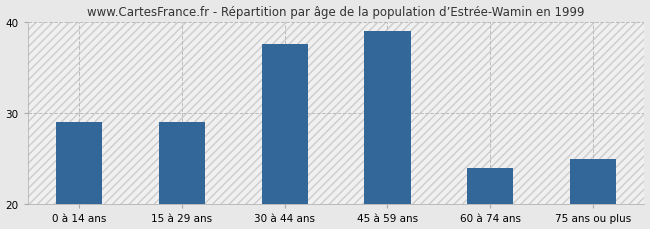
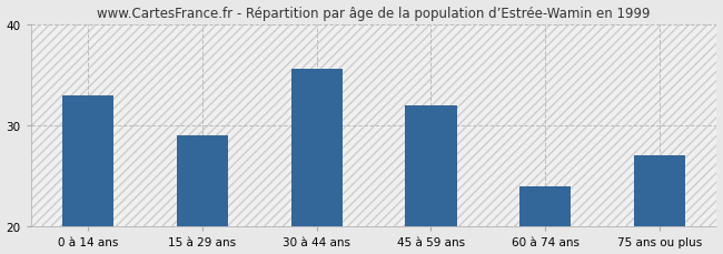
0 à 14 ans: 29.0 -> 33.0
30 à 44 ans: 37.5 -> 35.6
45 à 59 ans: 39.0 -> 32.0
75 ans ou plus: 25.0 -> 27.0
